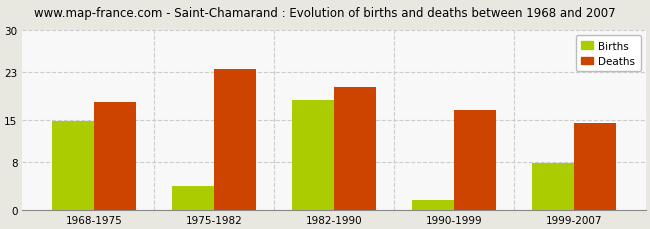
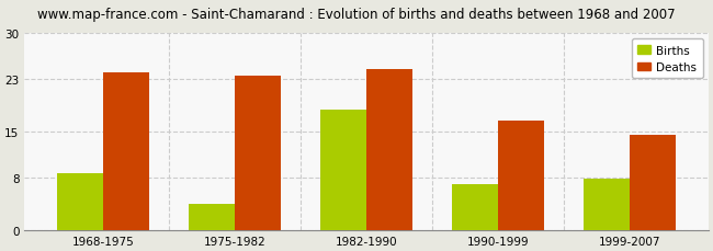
Births/1968-1975: 14.8 -> 8.6
Deaths/1968-1975: 18.0 -> 24.0
Deaths/1982-1990: 20.6 -> 24.6
Births/1990-1999: 1.6 -> 7.0
